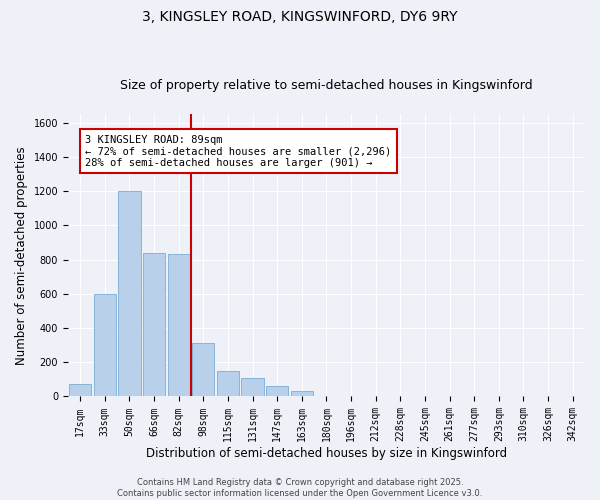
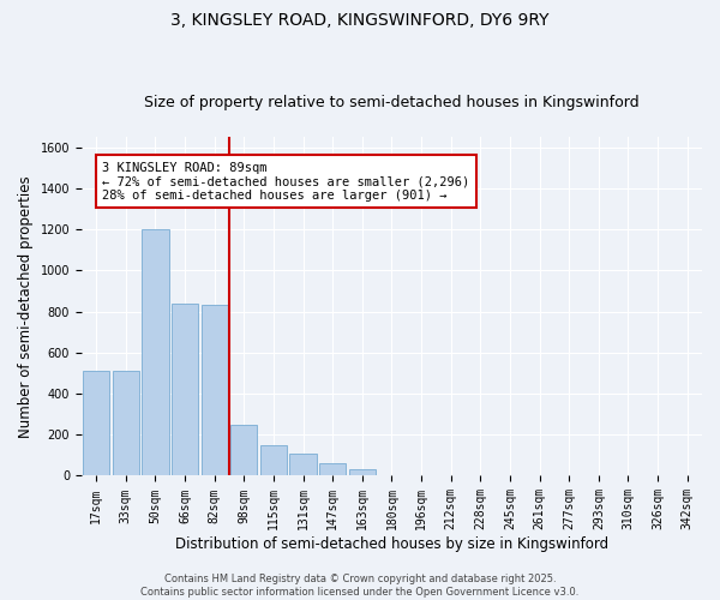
17sqm: 80 -> 510
33sqm: 600 -> 510
98sqm: 310 -> 250
